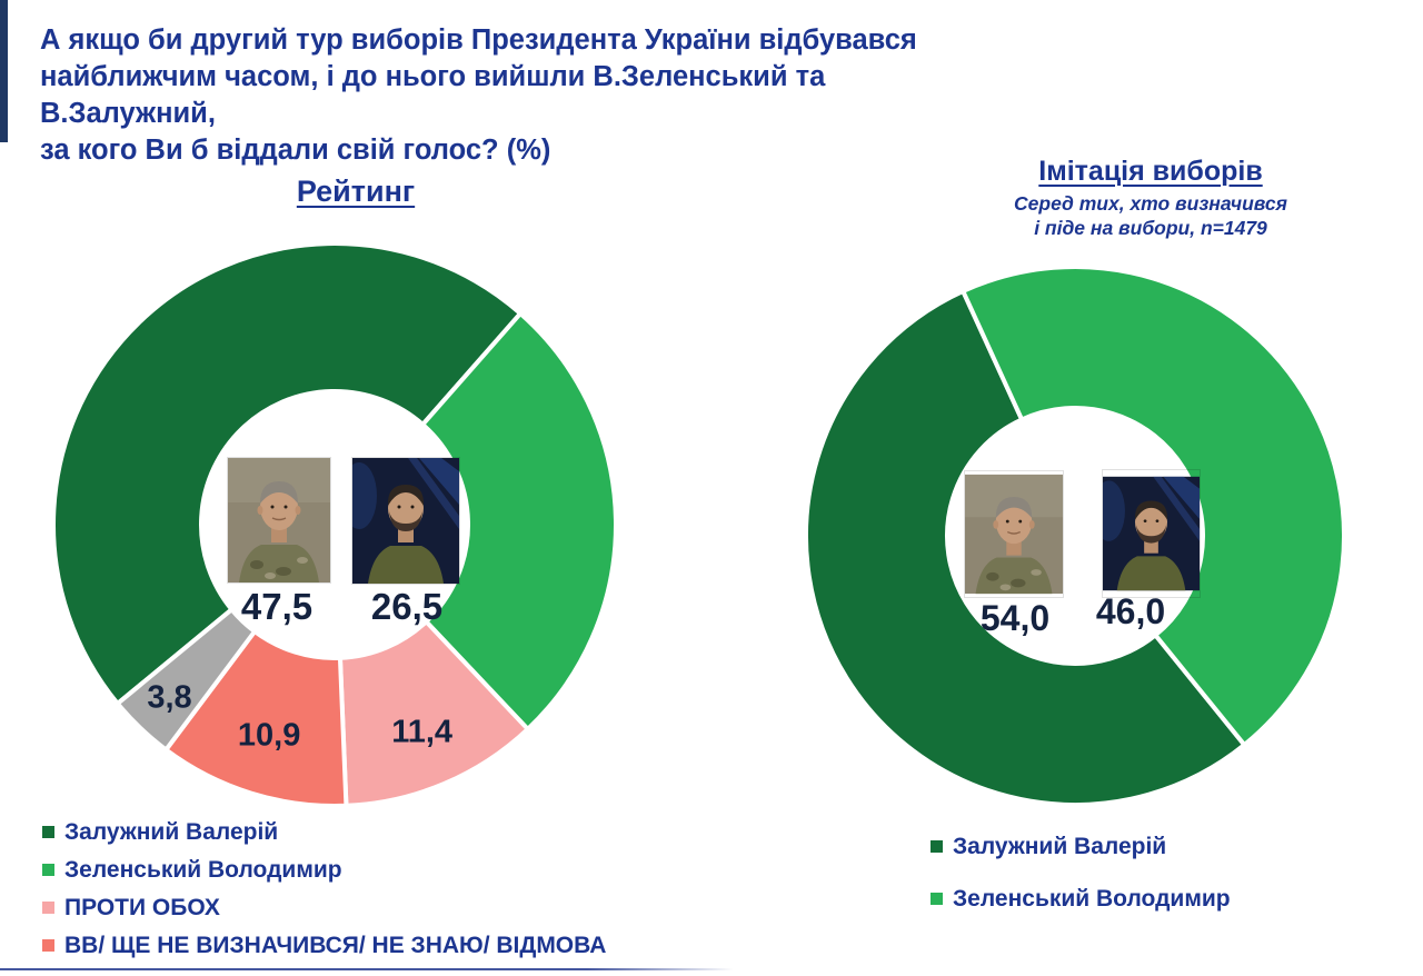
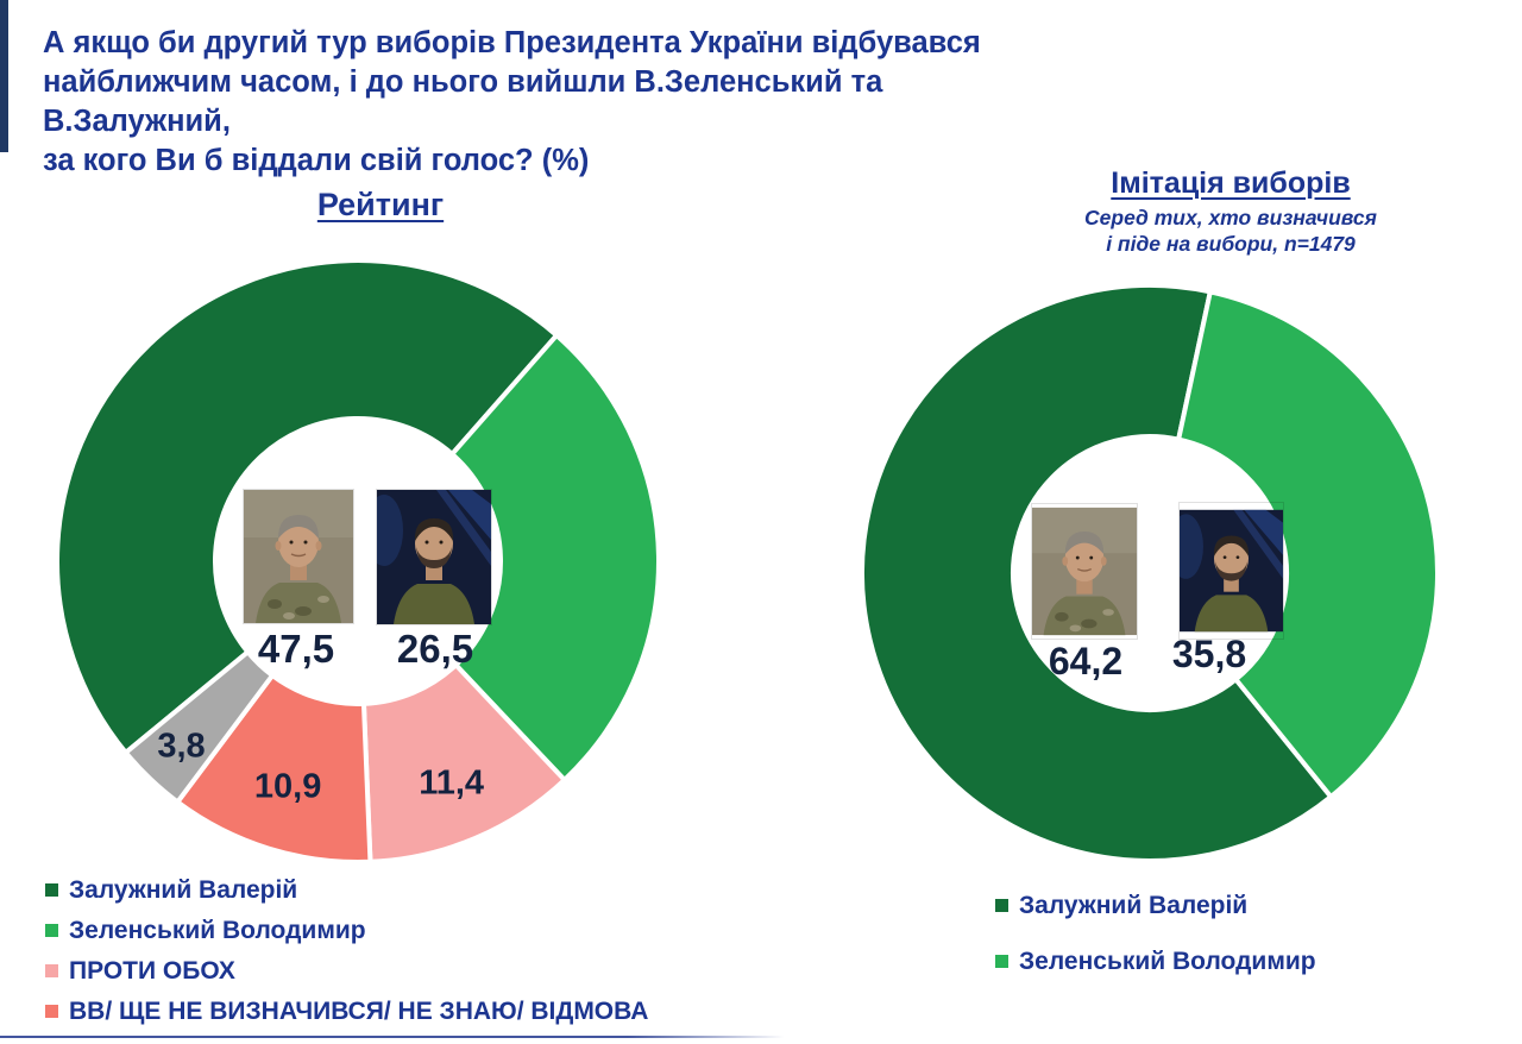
Імітація виборів/Залужний Валерій: 54,0 -> 64,2
Імітація виборів/Зеленський Володимир: 46,0 -> 35,8
